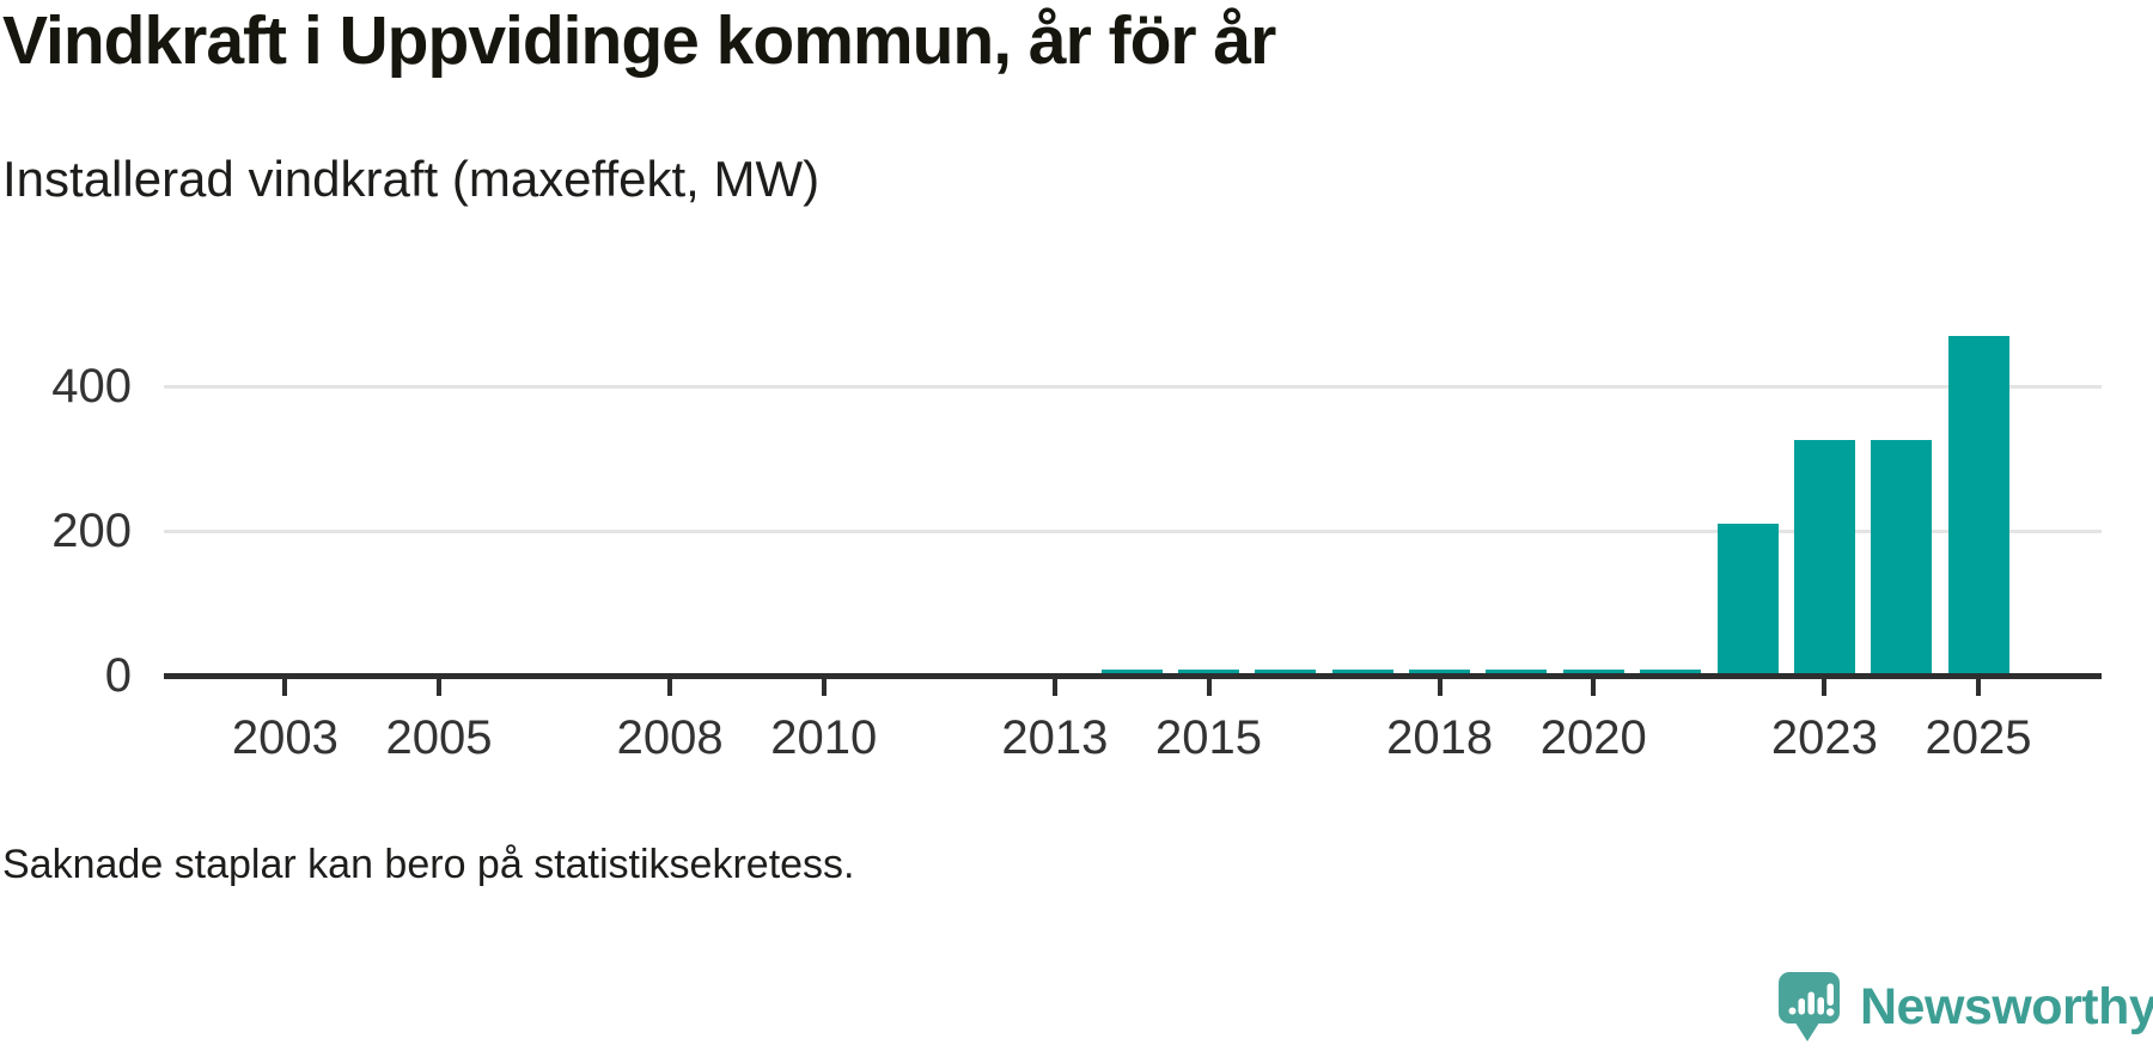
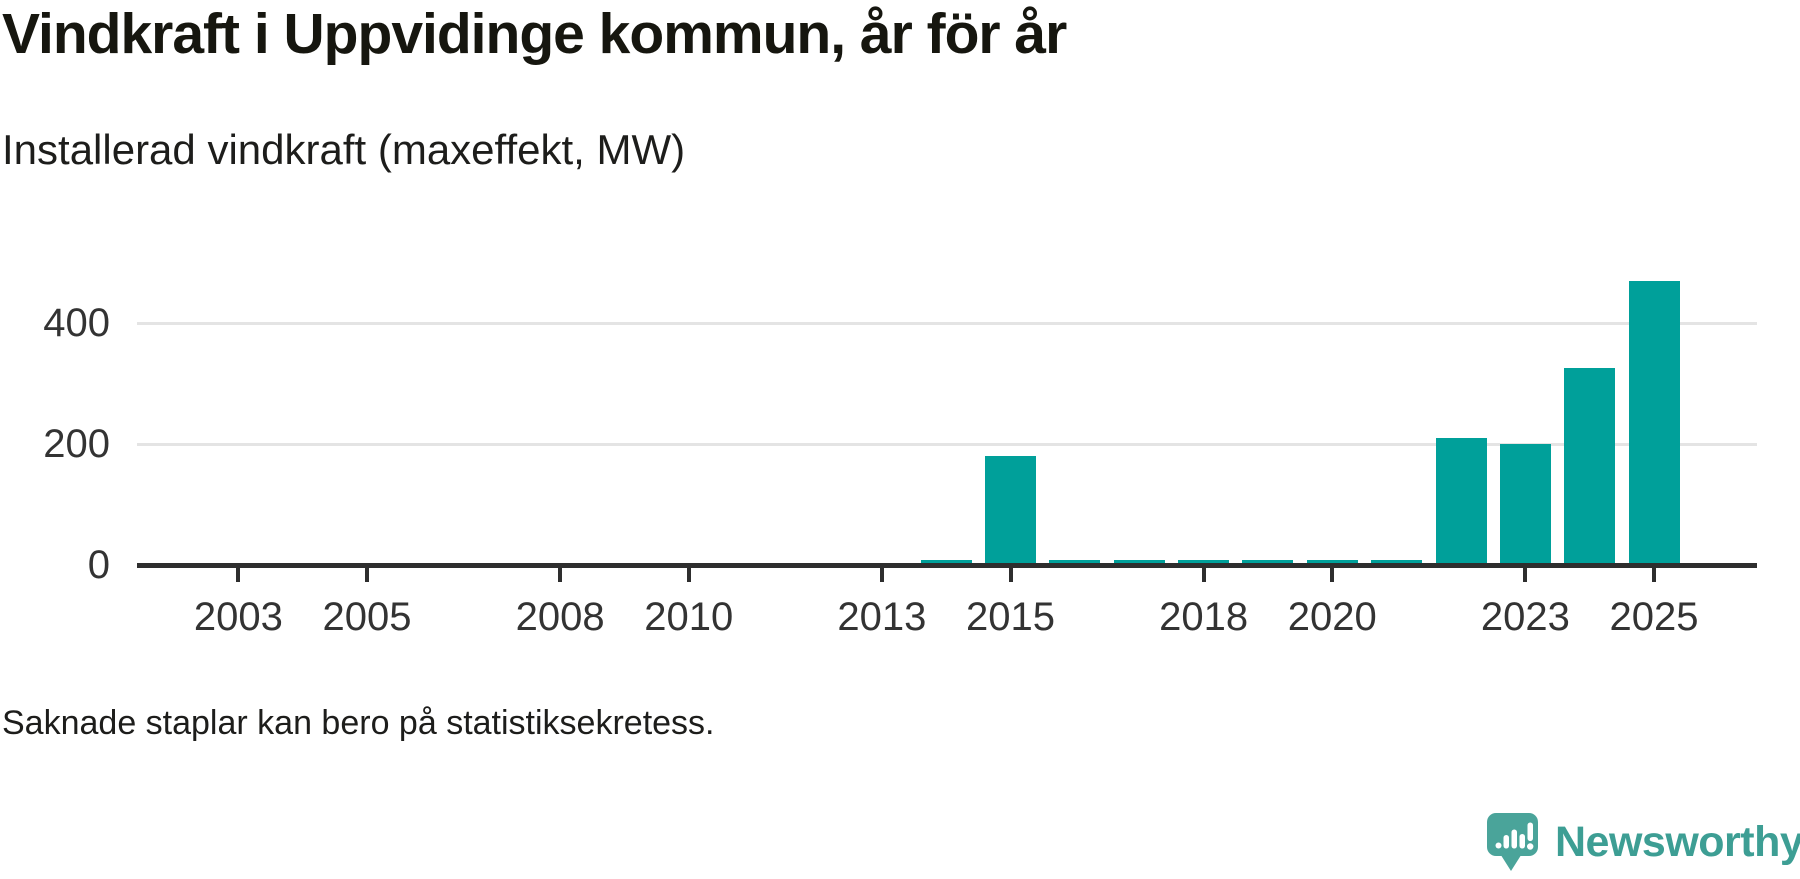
2015: 10 -> 180
2023: 320 -> 200
